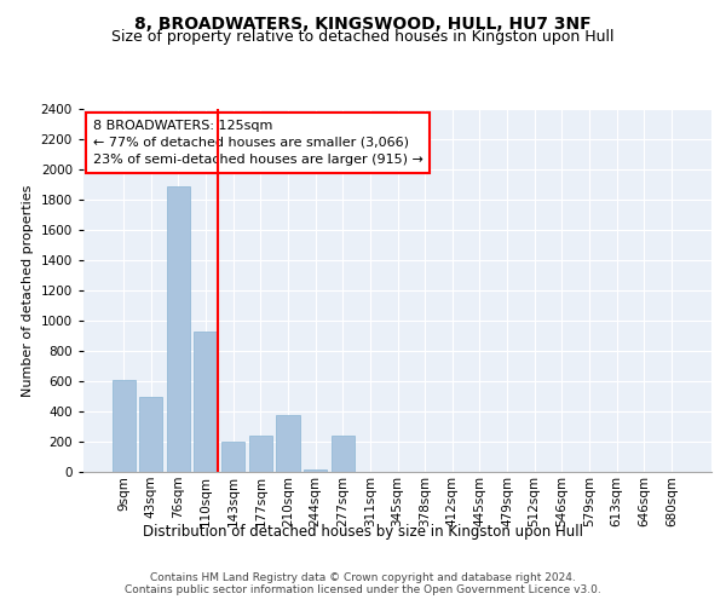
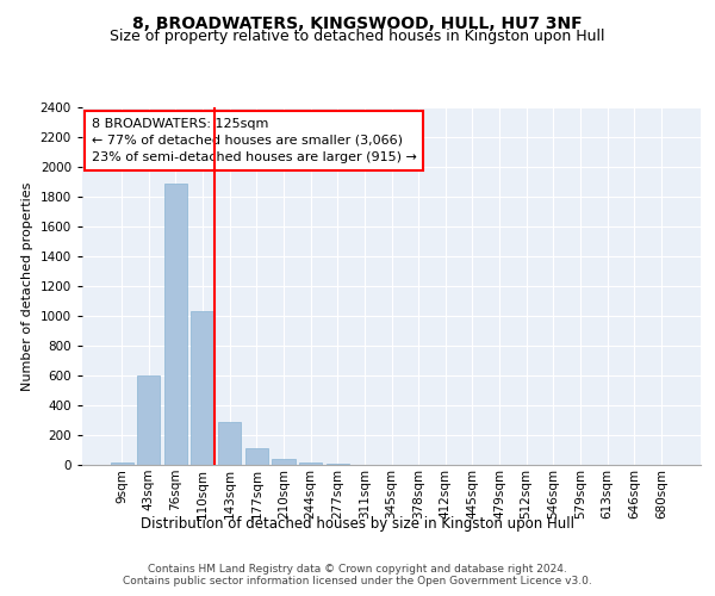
9sqm: 610 -> 20
43sqm: 500 -> 600
110sqm: 930 -> 1030
143sqm: 200 -> 290
177sqm: 240 -> 120
210sqm: 380 -> 40
277sqm: 240 -> 10
